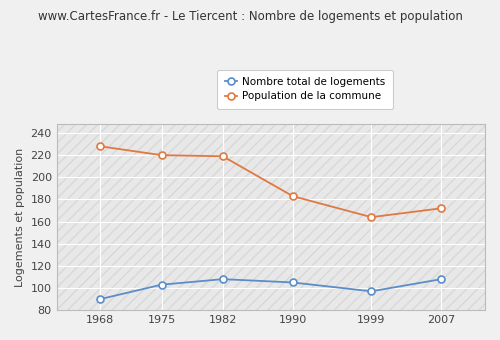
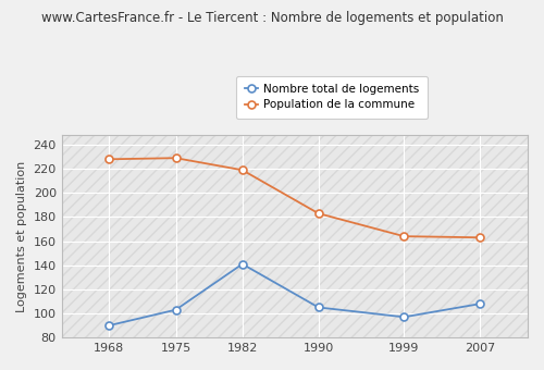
Population de la commune/1975: 220 -> 229
Nombre total de logements/1982: 108 -> 141
Population de la commune/2007: 172 -> 163
